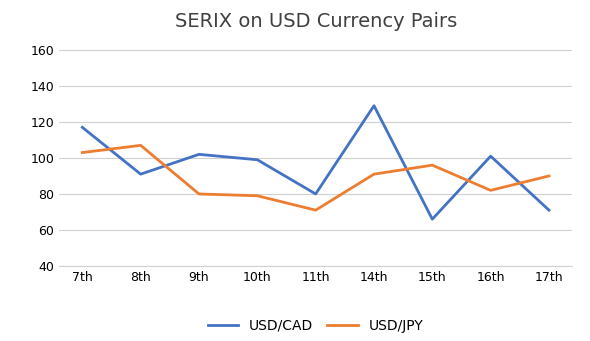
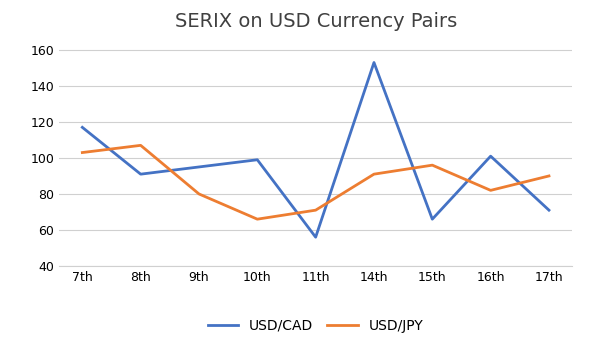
USD/CAD/9th: 102 -> 95
USD/JPY/10th: 79 -> 66
USD/CAD/11th: 80 -> 56
USD/CAD/14th: 129 -> 153
